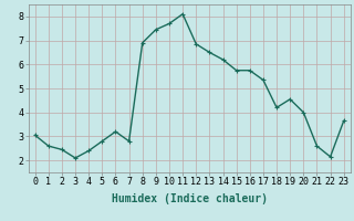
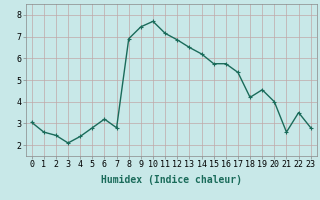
11: 8.10 -> 7.15
22: 2.15 -> 3.50
23: 3.65 -> 2.80
